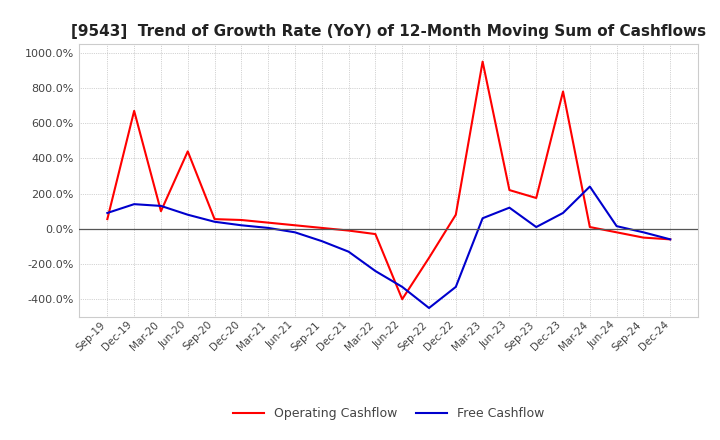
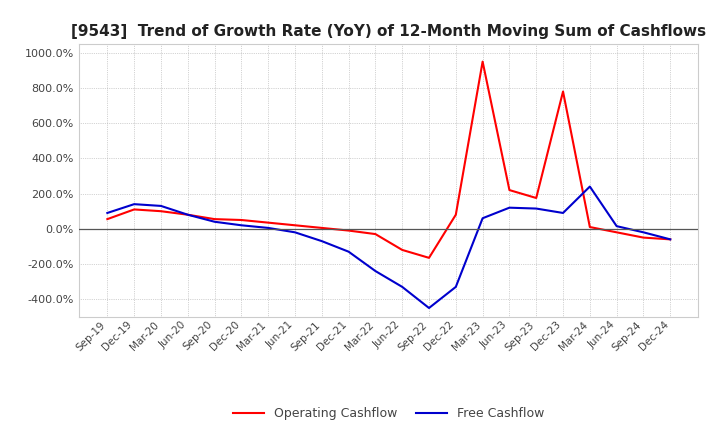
Operating Cashflow/Dec-19: 670% -> 110%
Operating Cashflow/Jun-20: 440% -> 80%
Operating Cashflow/Jun-22: -400% -> -120%
Free Cashflow/Sep-23: 10% -> 120%
